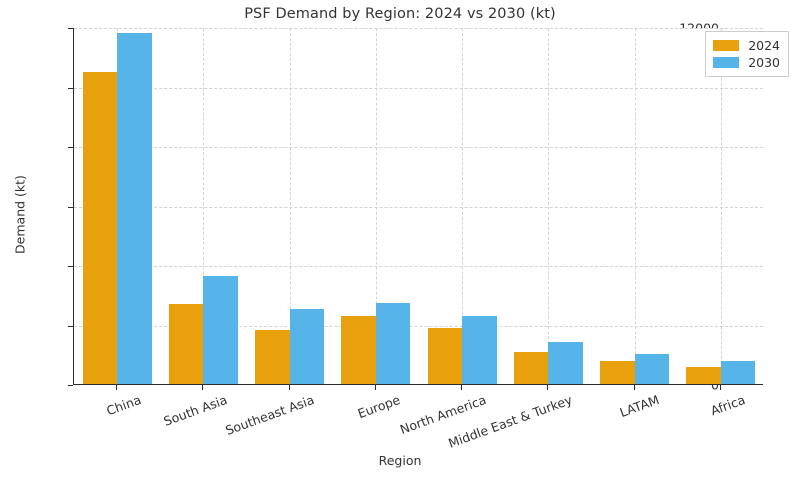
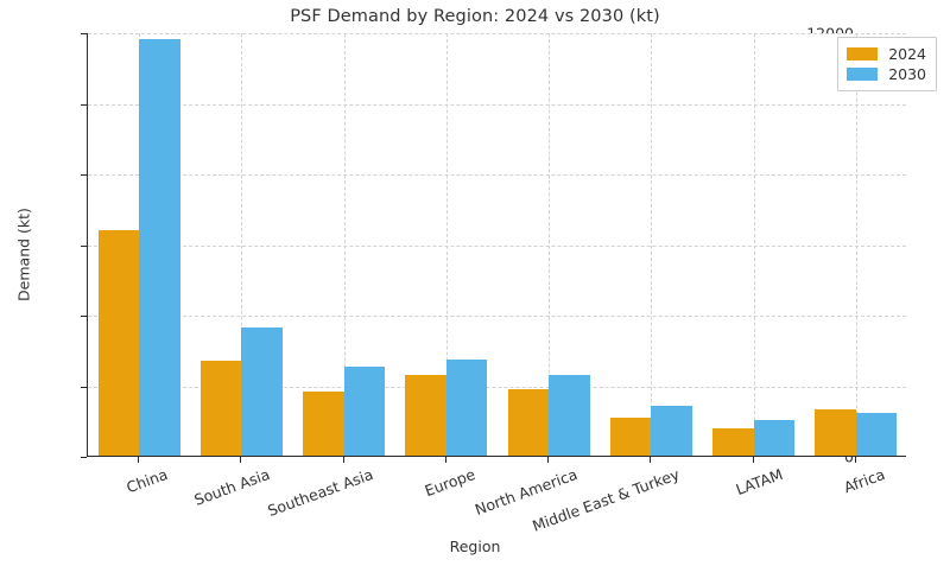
2024/China: 10500 -> 6400
2024/Africa: 600 -> 1300
2030/Africa: 800 -> 1200
